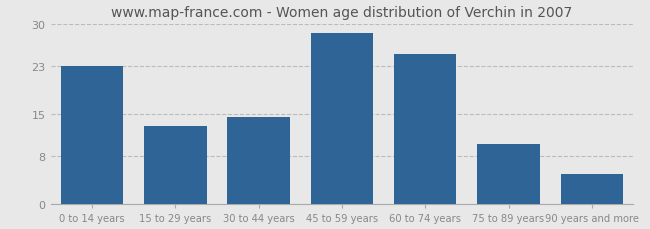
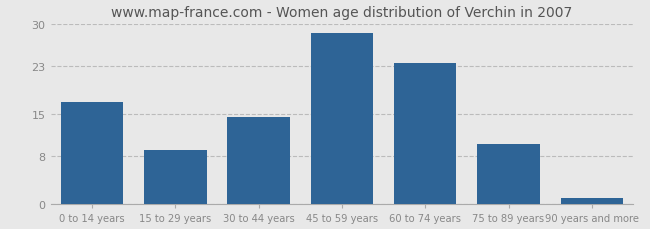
0 to 14 years: 23.0 -> 17.0
15 to 29 years: 13.0 -> 9.0
60 to 74 years: 25.0 -> 23.5
90 years and more: 5.0 -> 1.0
